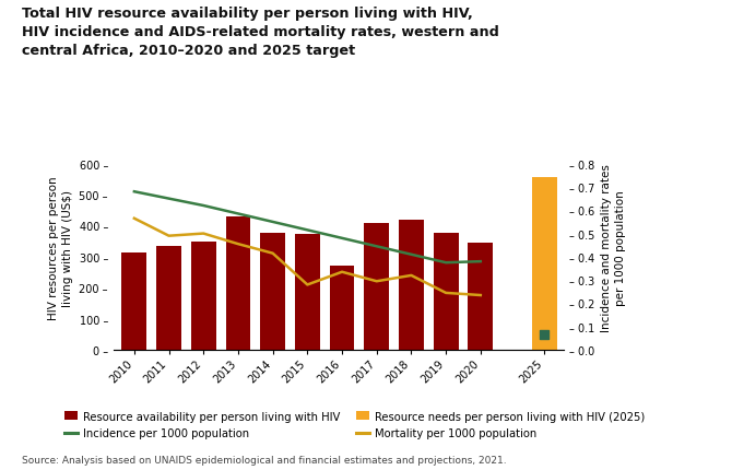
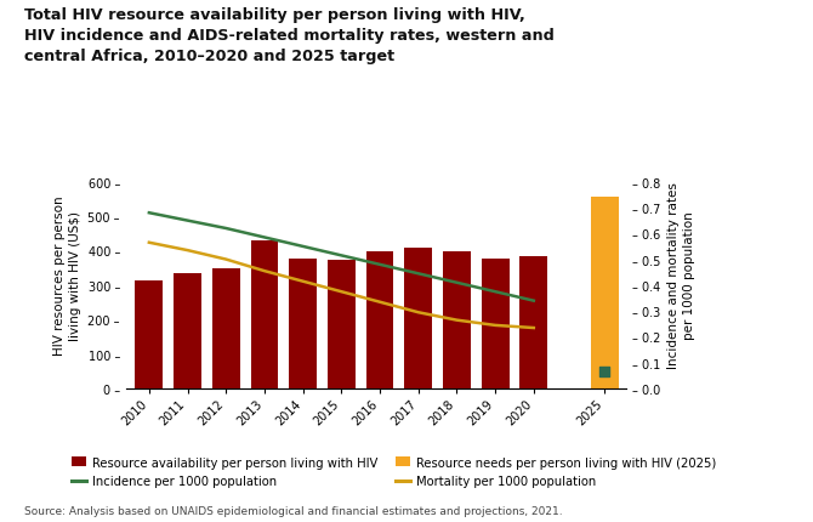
Mortality per 1000 population/2011: – 0.490 -> – 0.535
Mortality per 1000 population/2015: – 0.280 -> – 0.375
Resource availability per person living with HIV/2016: 270 – -> 398 –
Resource availability per person living with HIV/2018: 420 – -> 398 –
Mortality per 1000 population/2018: – 0.320 -> – 0.265
Resource availability per person living with HIV/2020: 345 – -> 385 –
Incidence per 1000 population/2020: – 0.380 -> – 0.340
